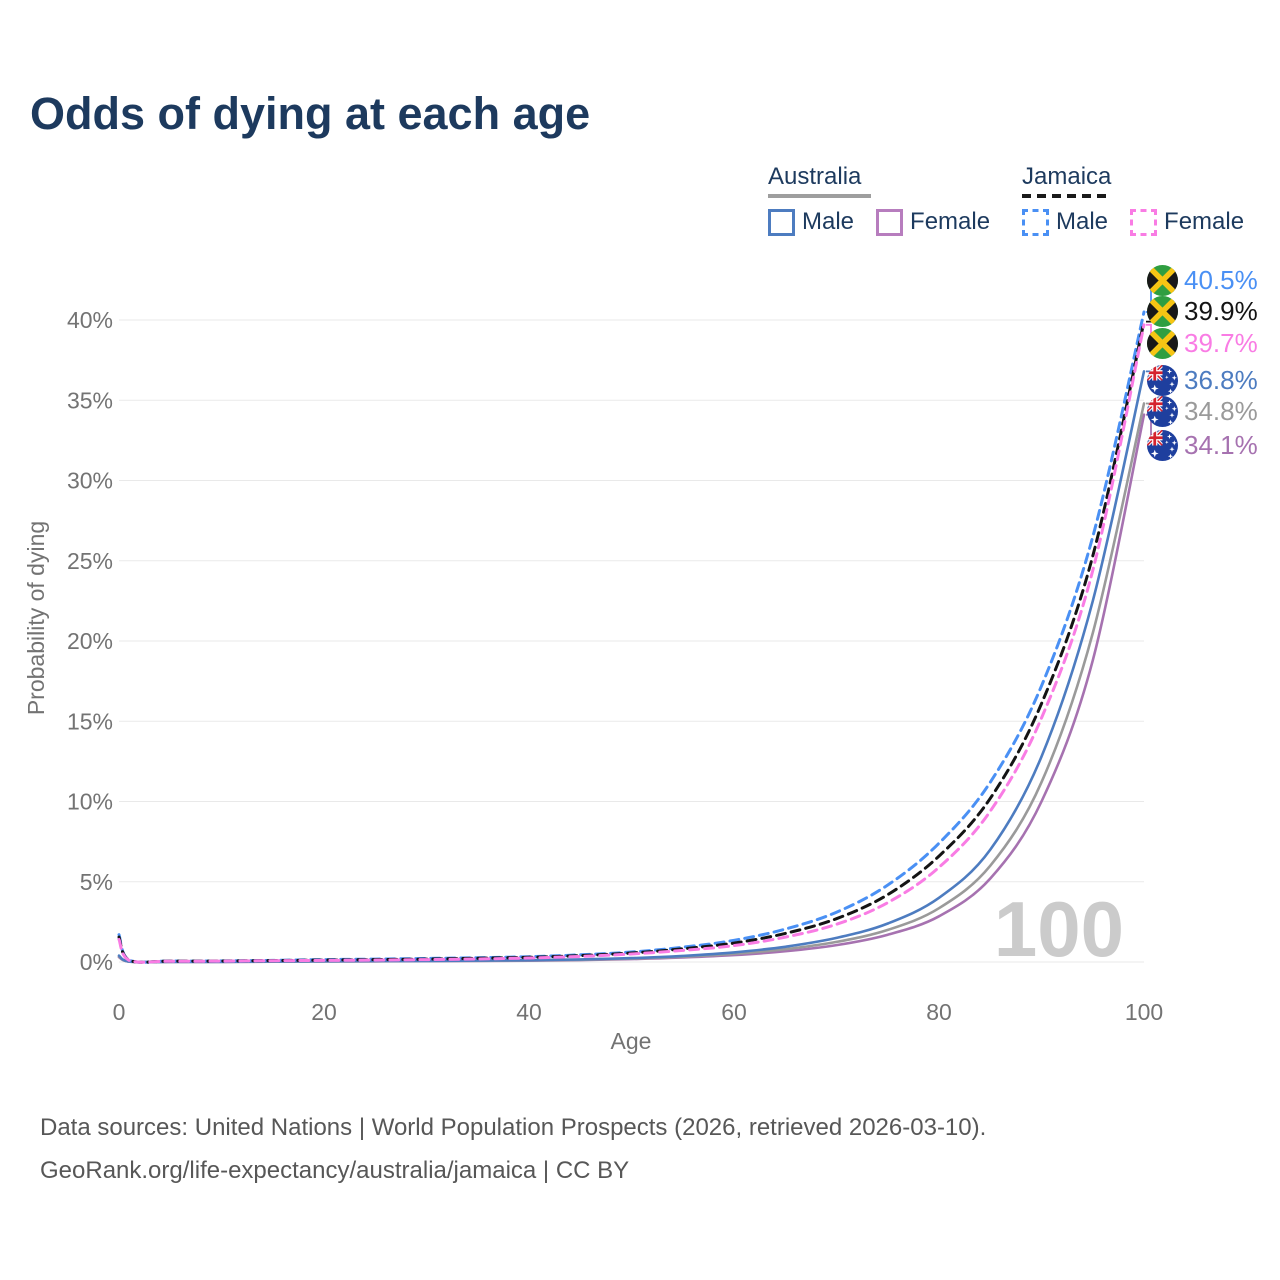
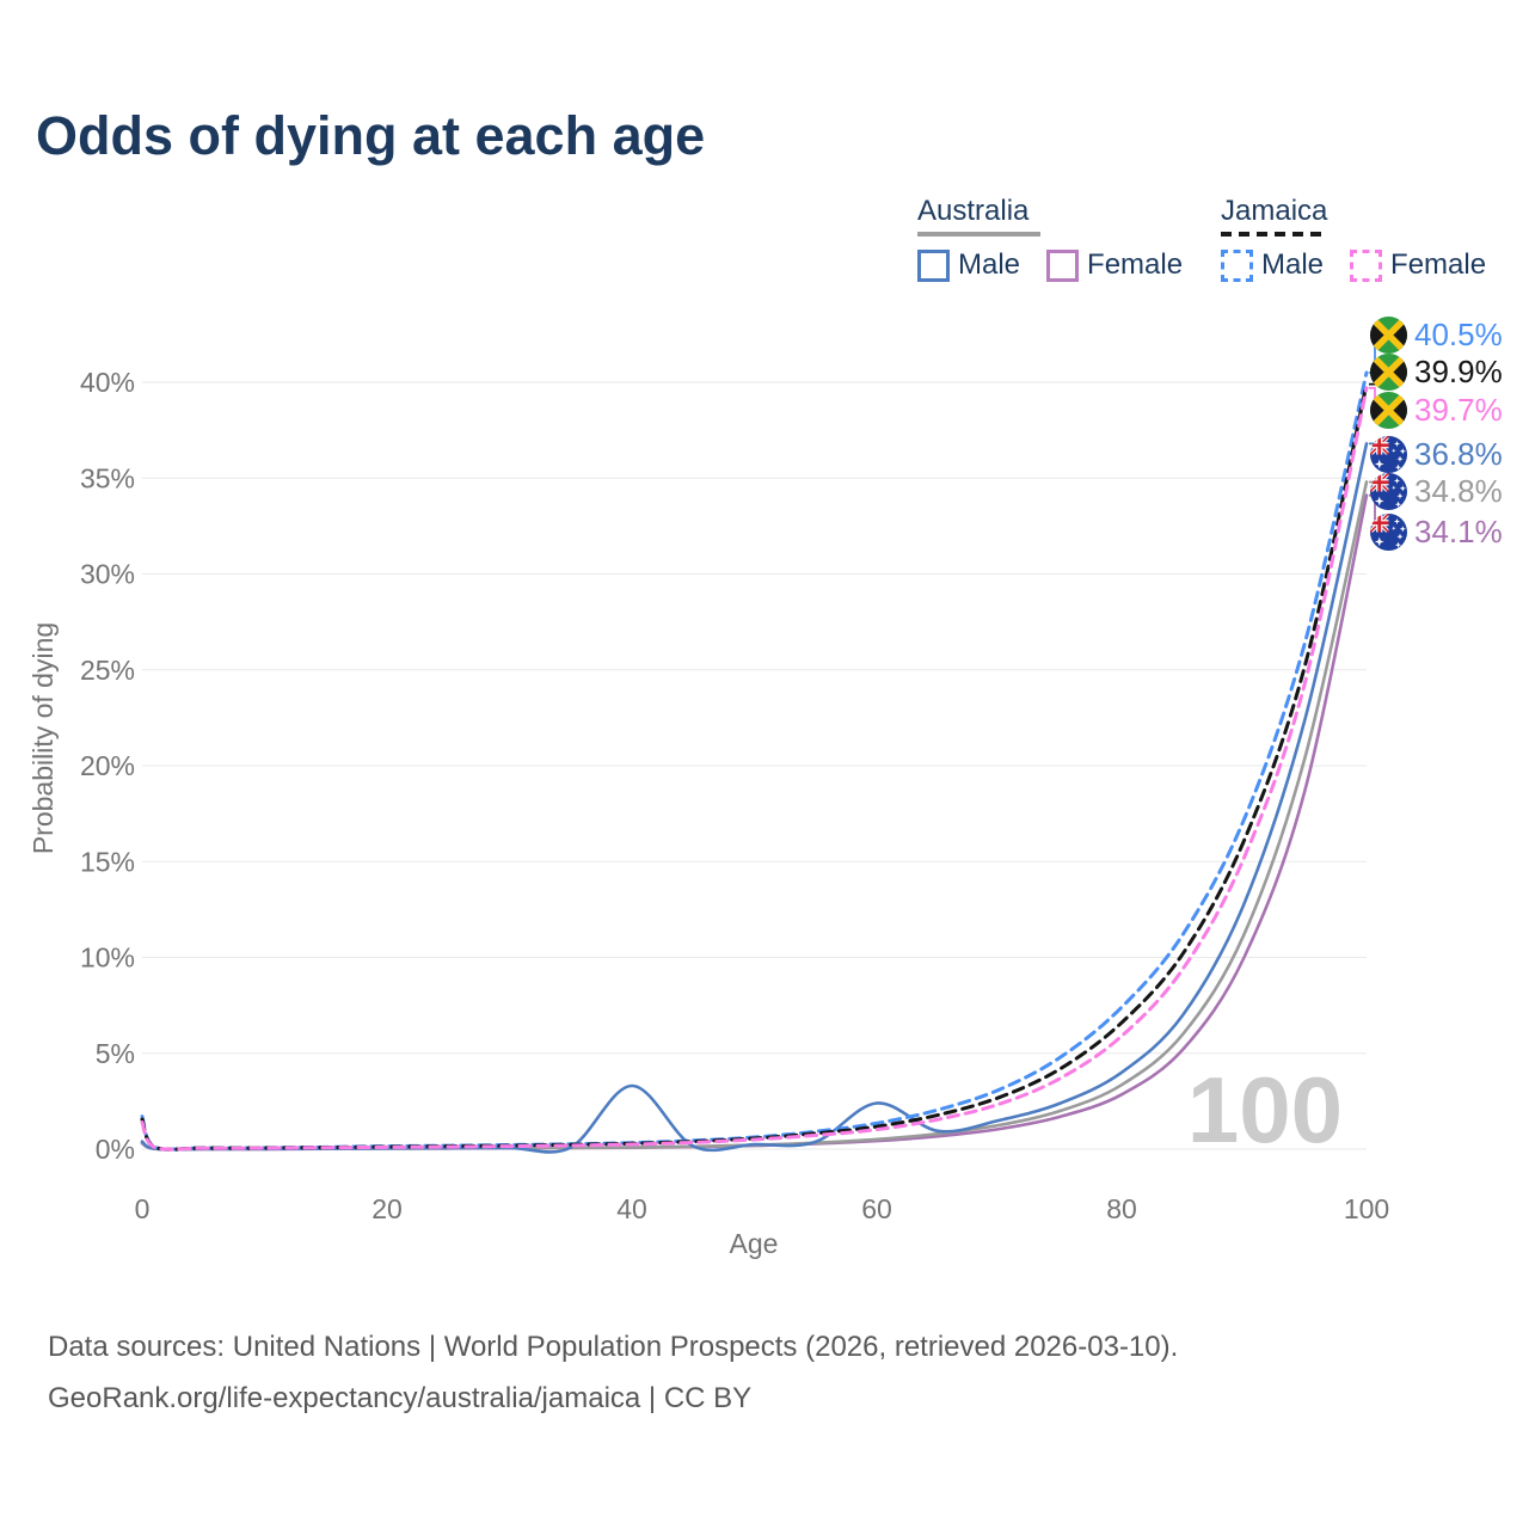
Australia Male/40: 0.1% -> 3.3%
Australia Male/60: 0.6% -> 2.4%
